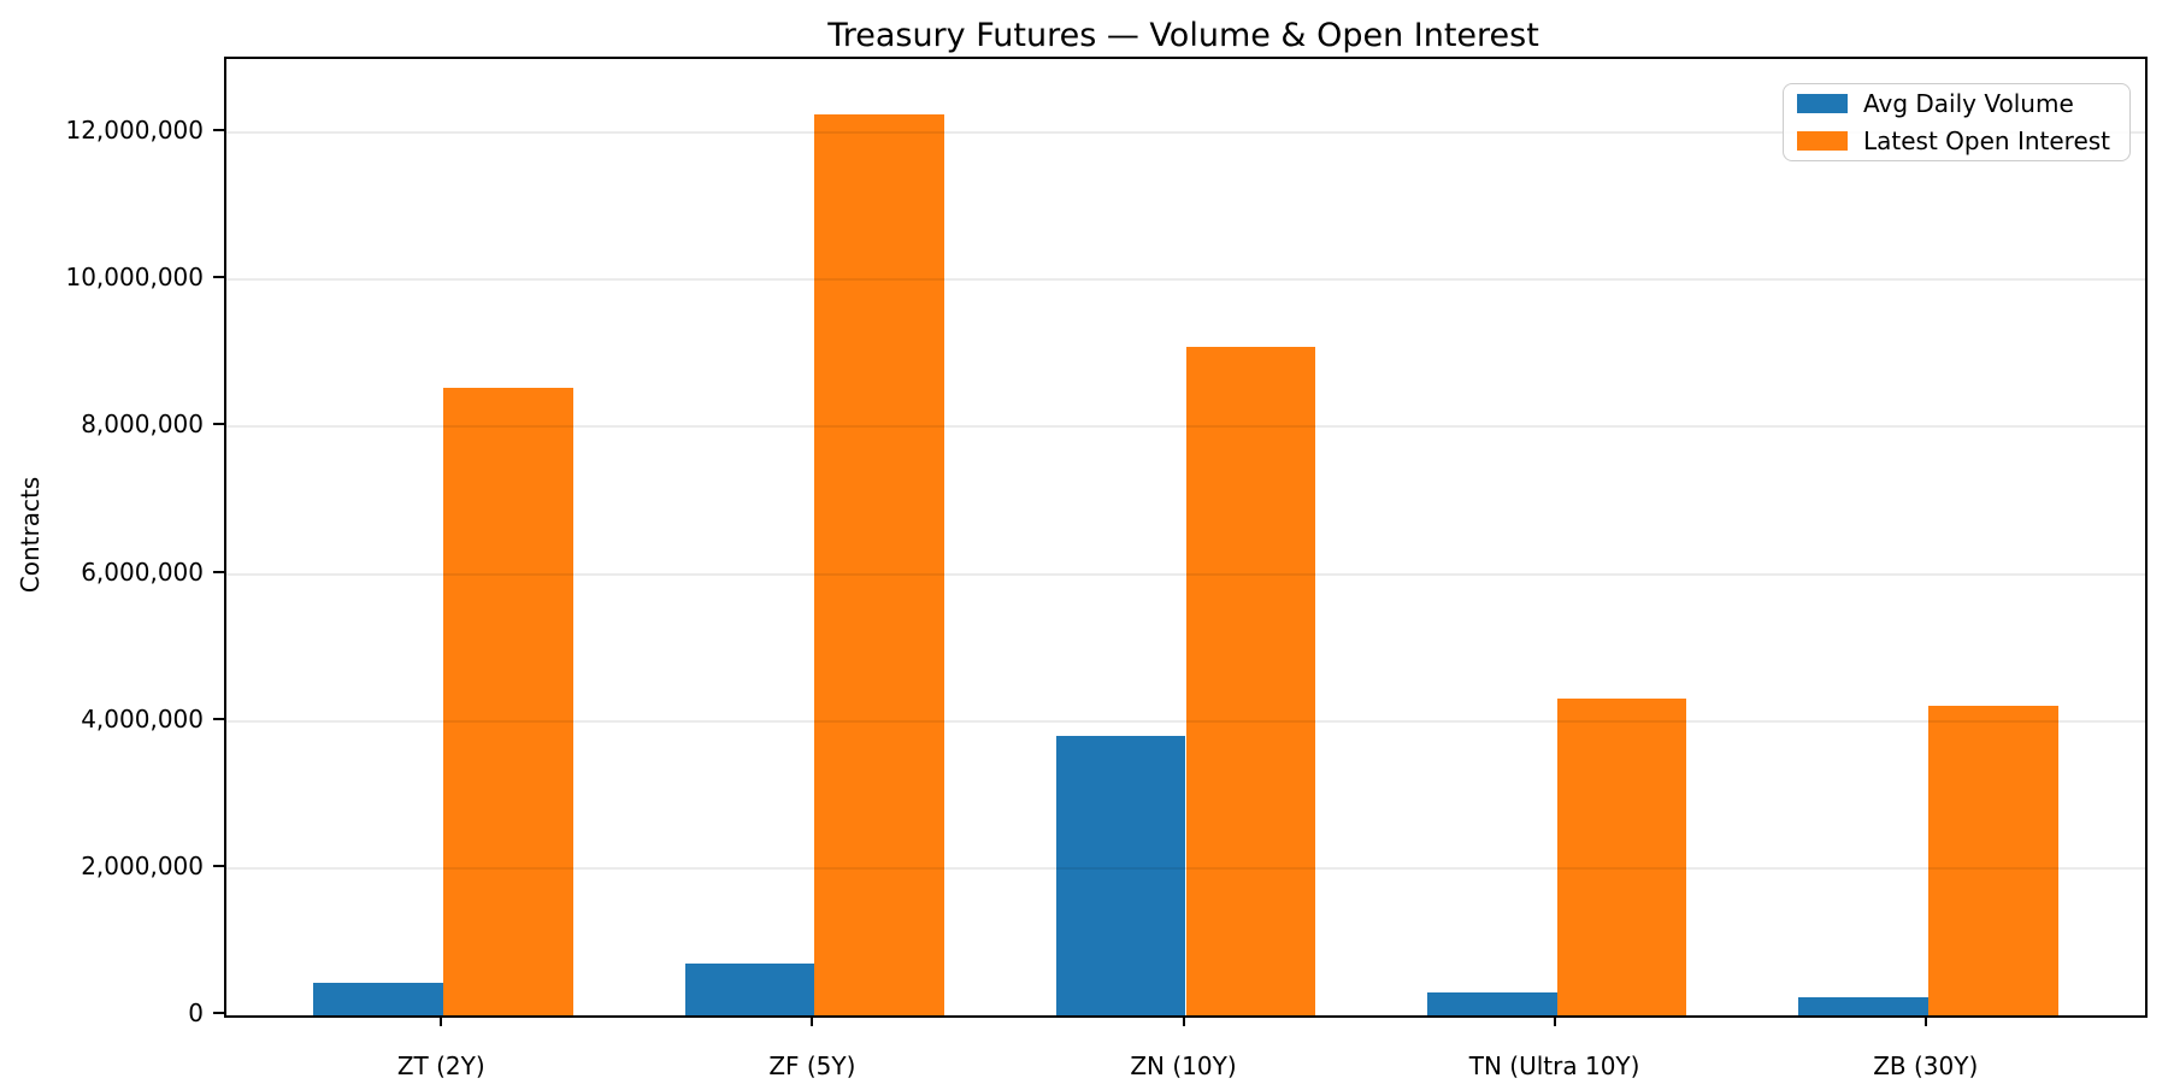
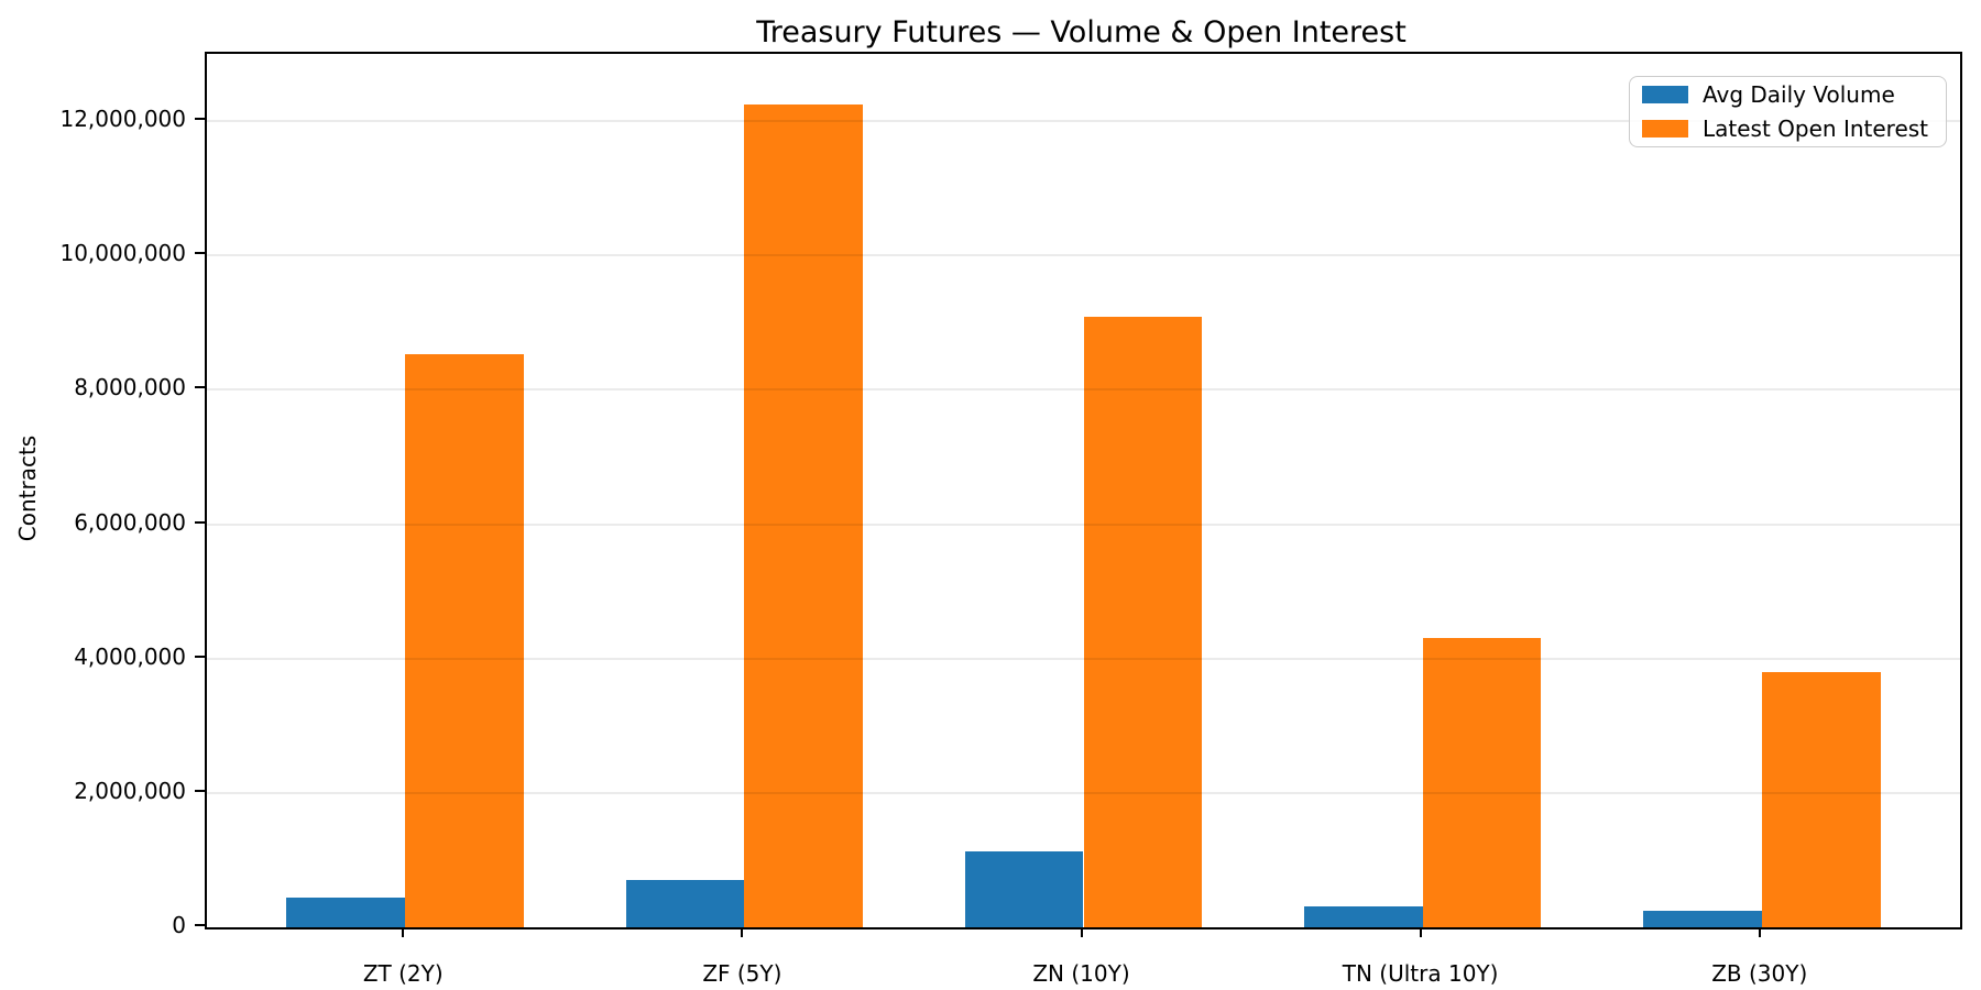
Avg Daily Volume/ZN (10Y): 3800000 -> 1100000
Latest Open Interest/ZB (30Y): 4200000 -> 3800000
